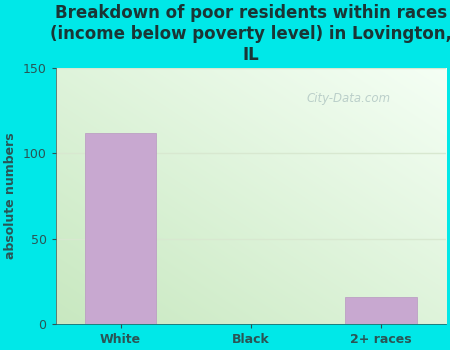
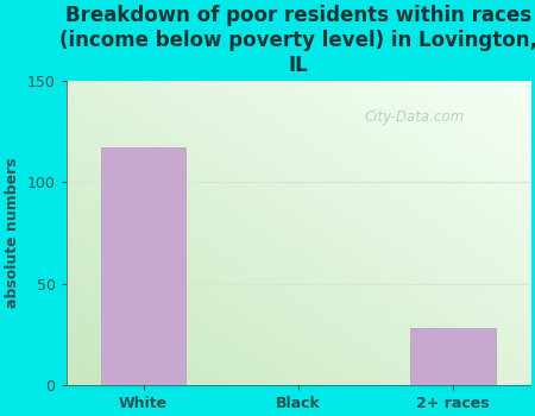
White: 112 -> 117
2+ races: 16 -> 28
